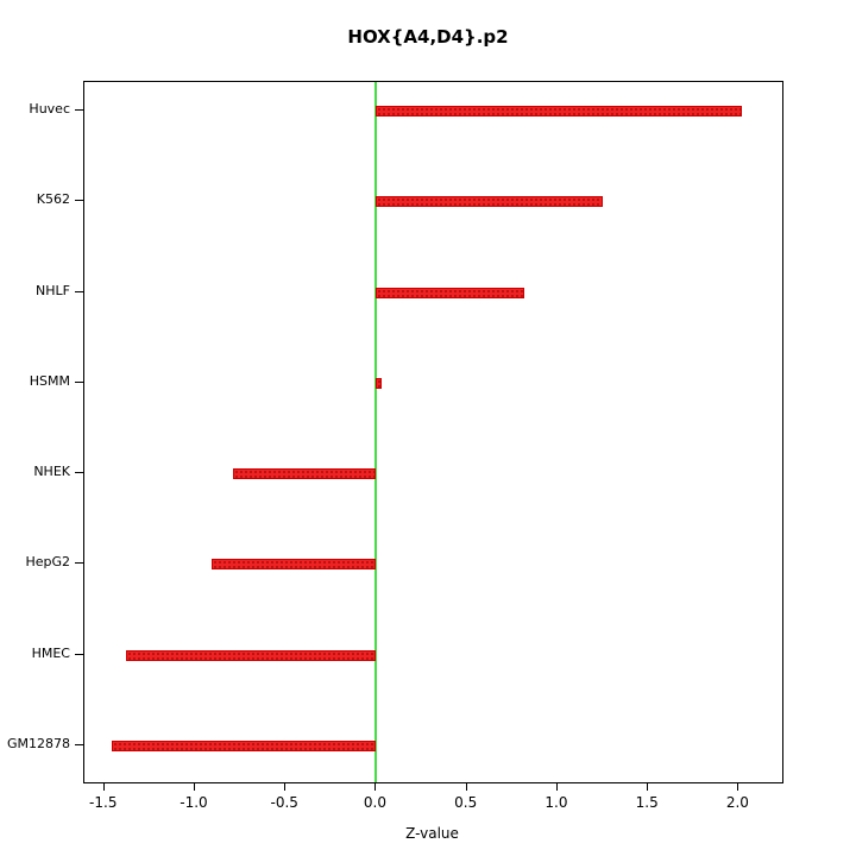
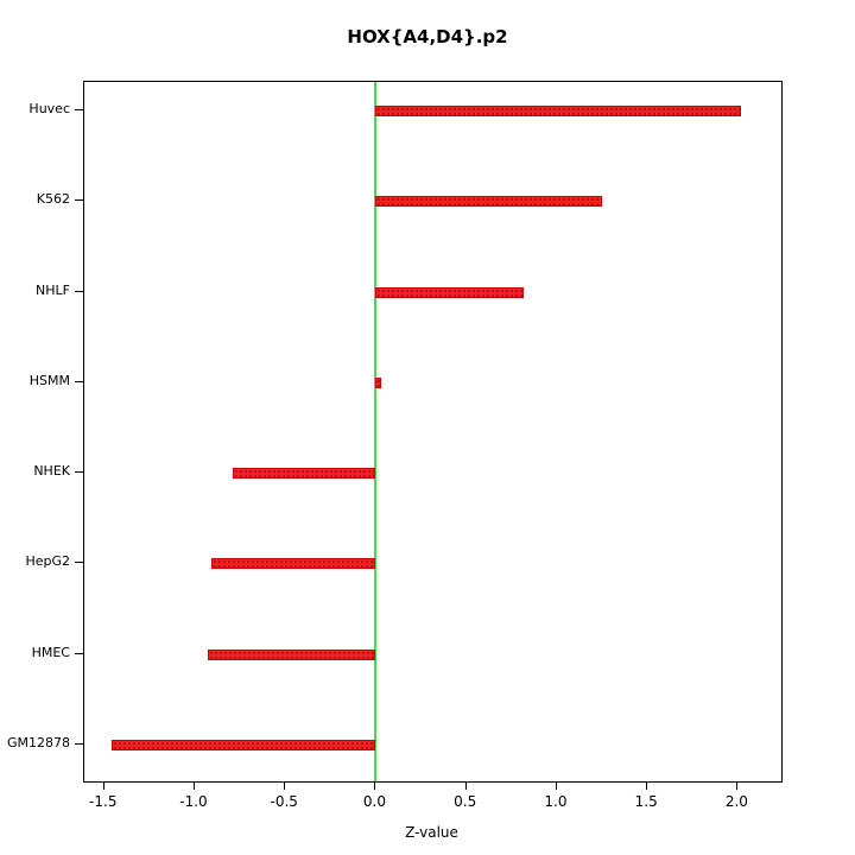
HMEC: -1.38 -> -0.93
